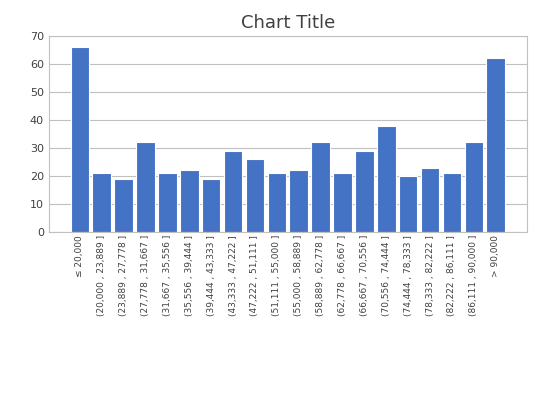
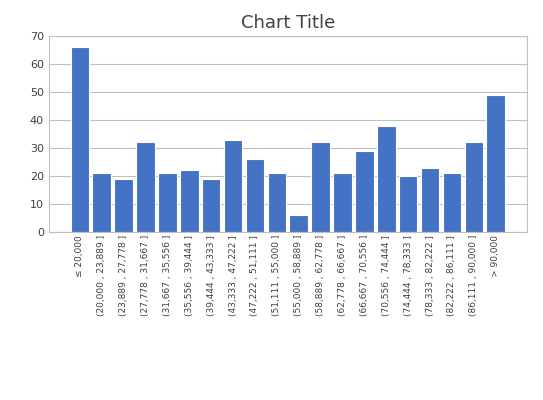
(43,333 , 47,222 ]: 29 -> 33
(55,000 , 58,889 ]: 22 -> 6
> 90,000: 62 -> 49
